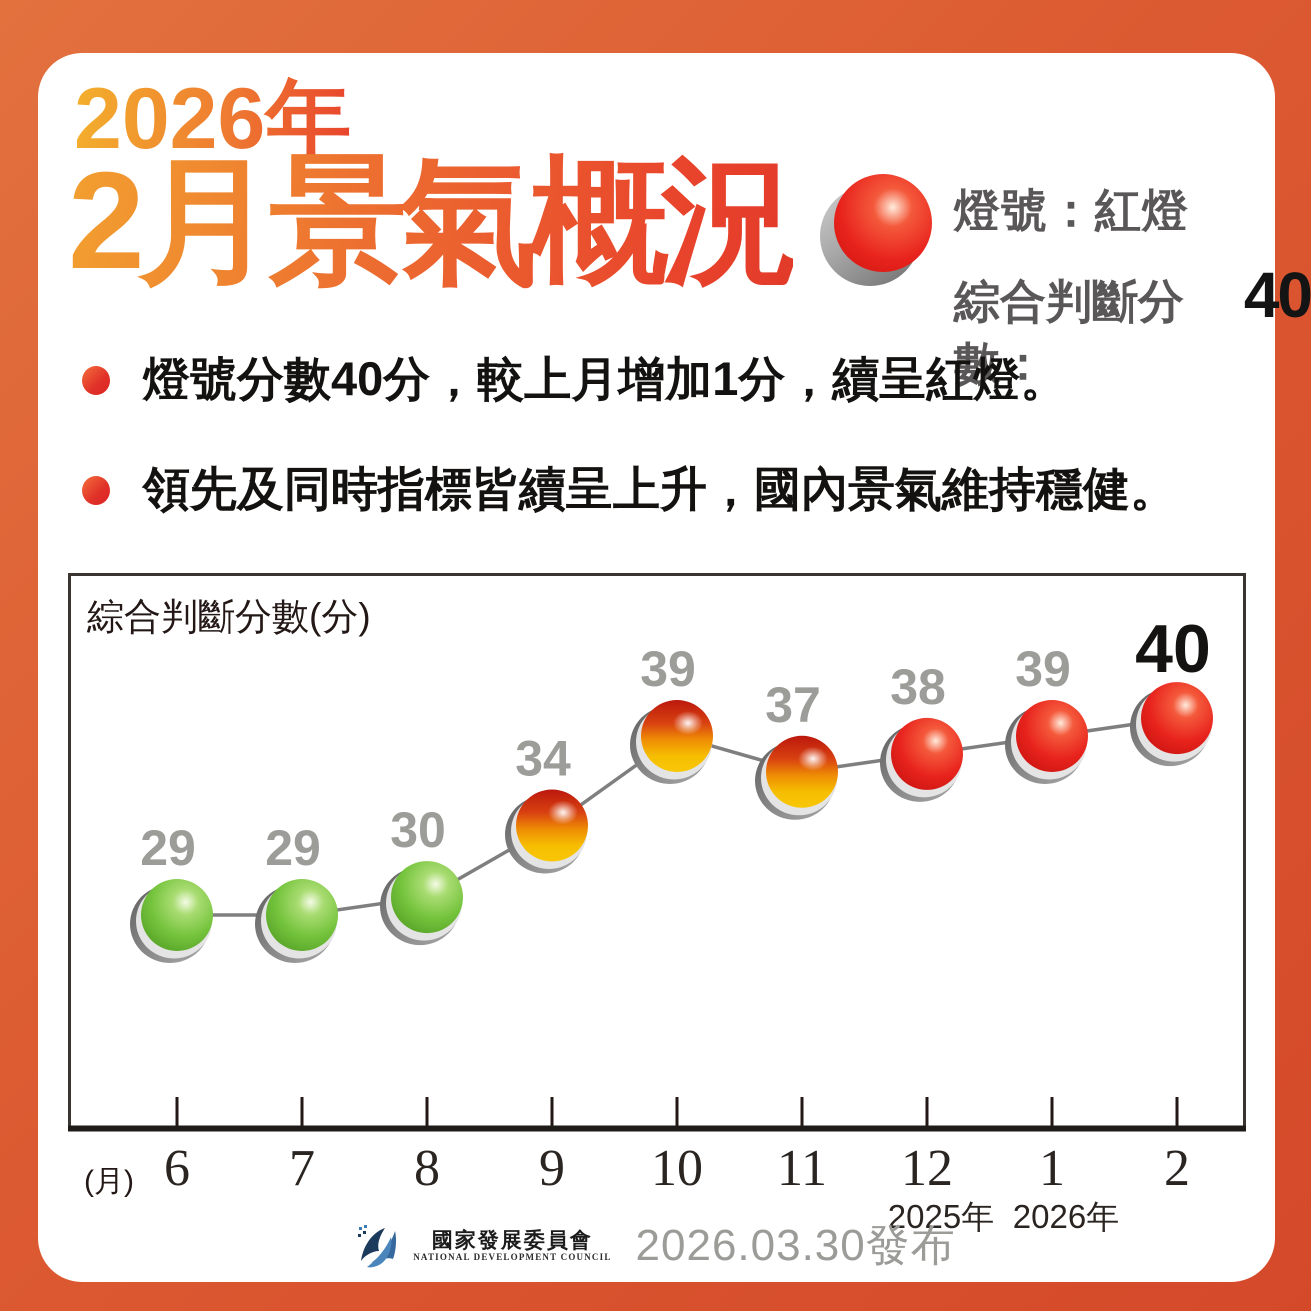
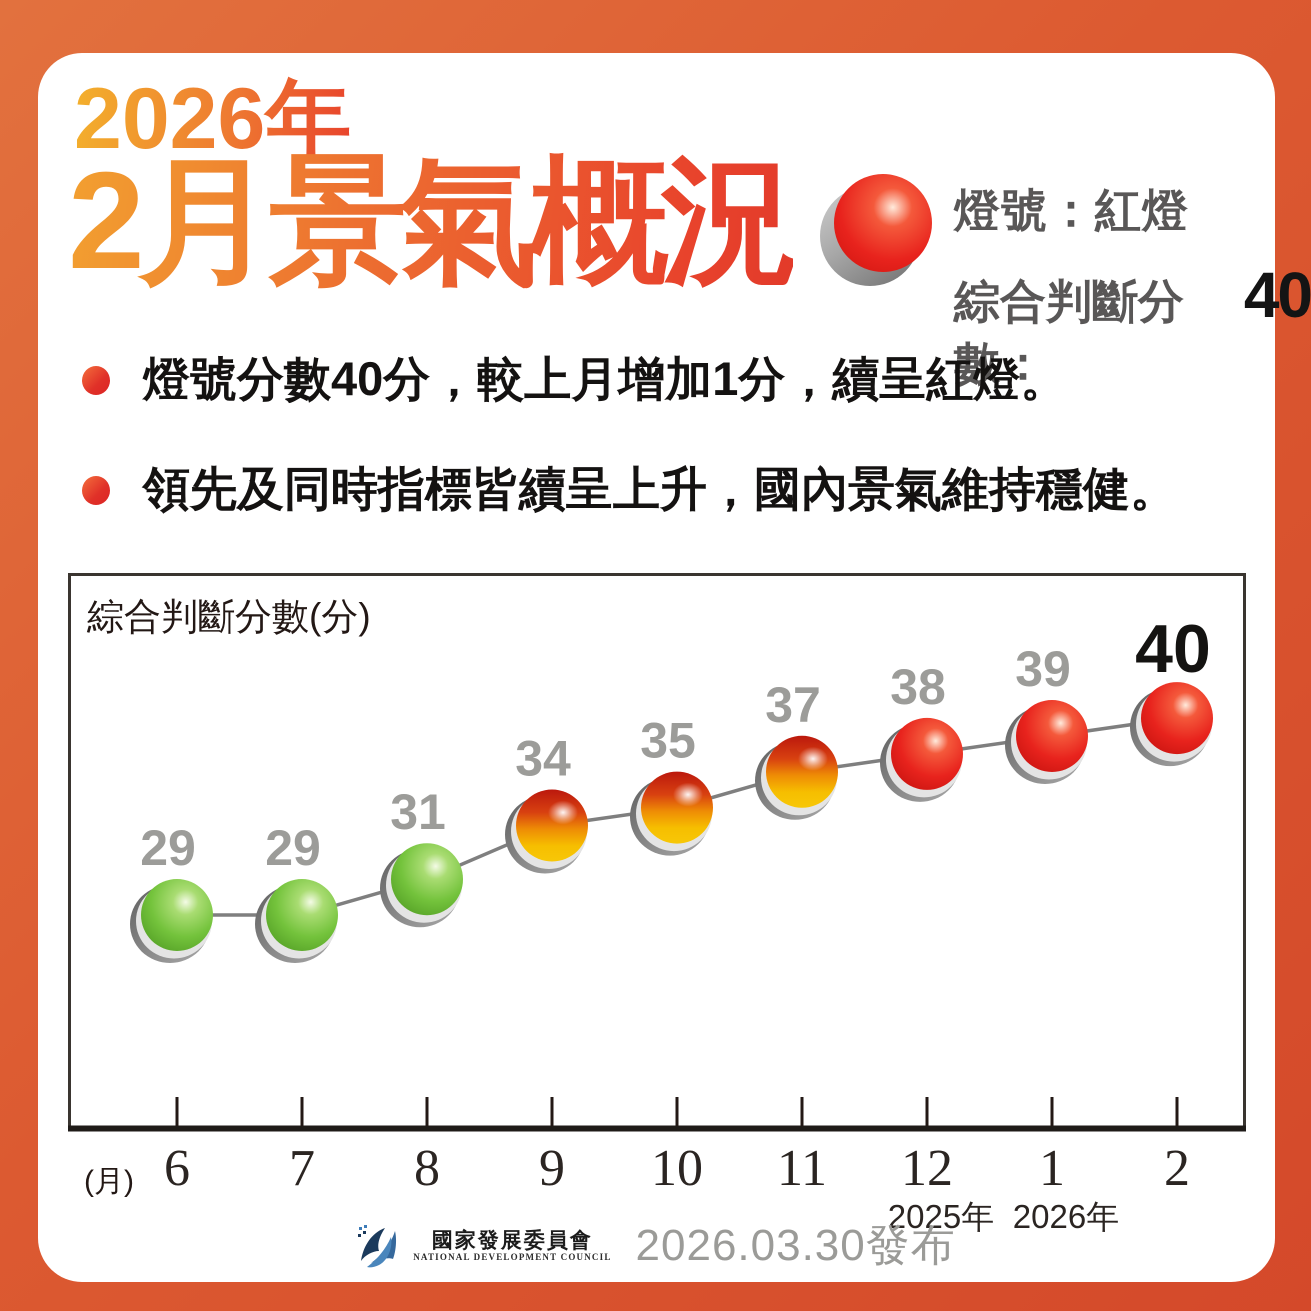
8: 30 -> 31
10: 39 -> 35
